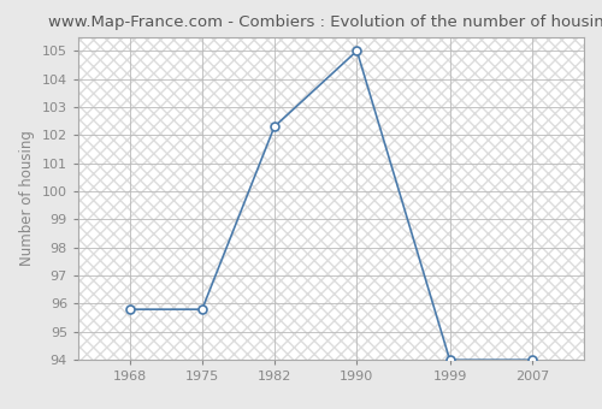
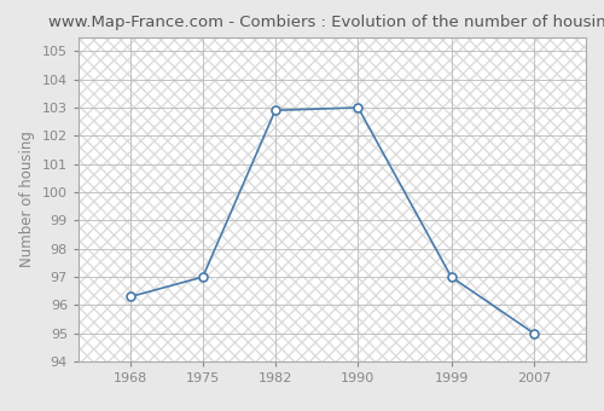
1968: 95.8 -> 96.3
1975: 95.8 -> 97.0
1982: 102.3 -> 102.9
1990: 105.0 -> 103.0
1999: 94.0 -> 97.0
2007: 94.0 -> 95.0
